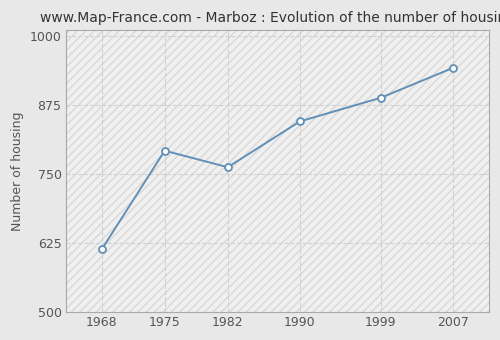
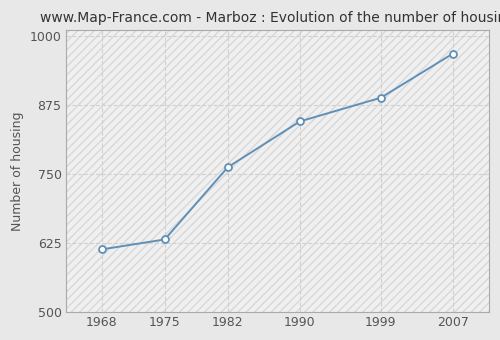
1975: 792 -> 631
2007: 942 -> 968
